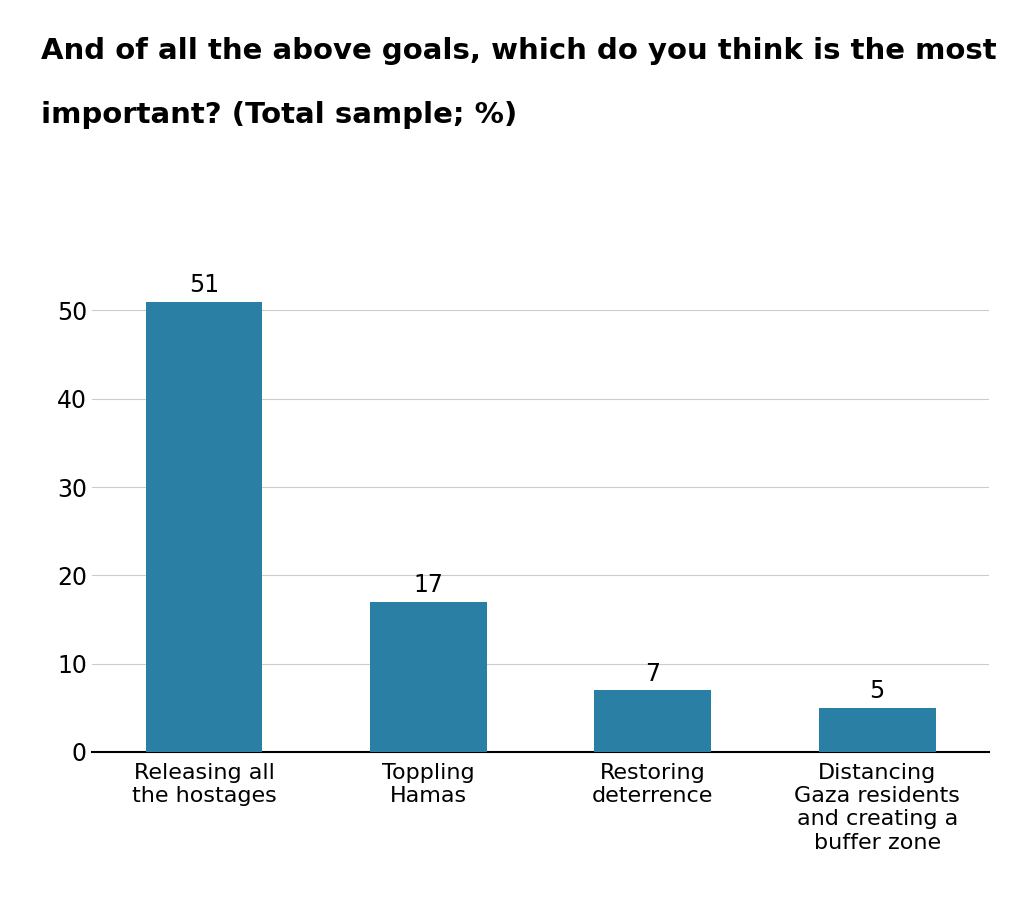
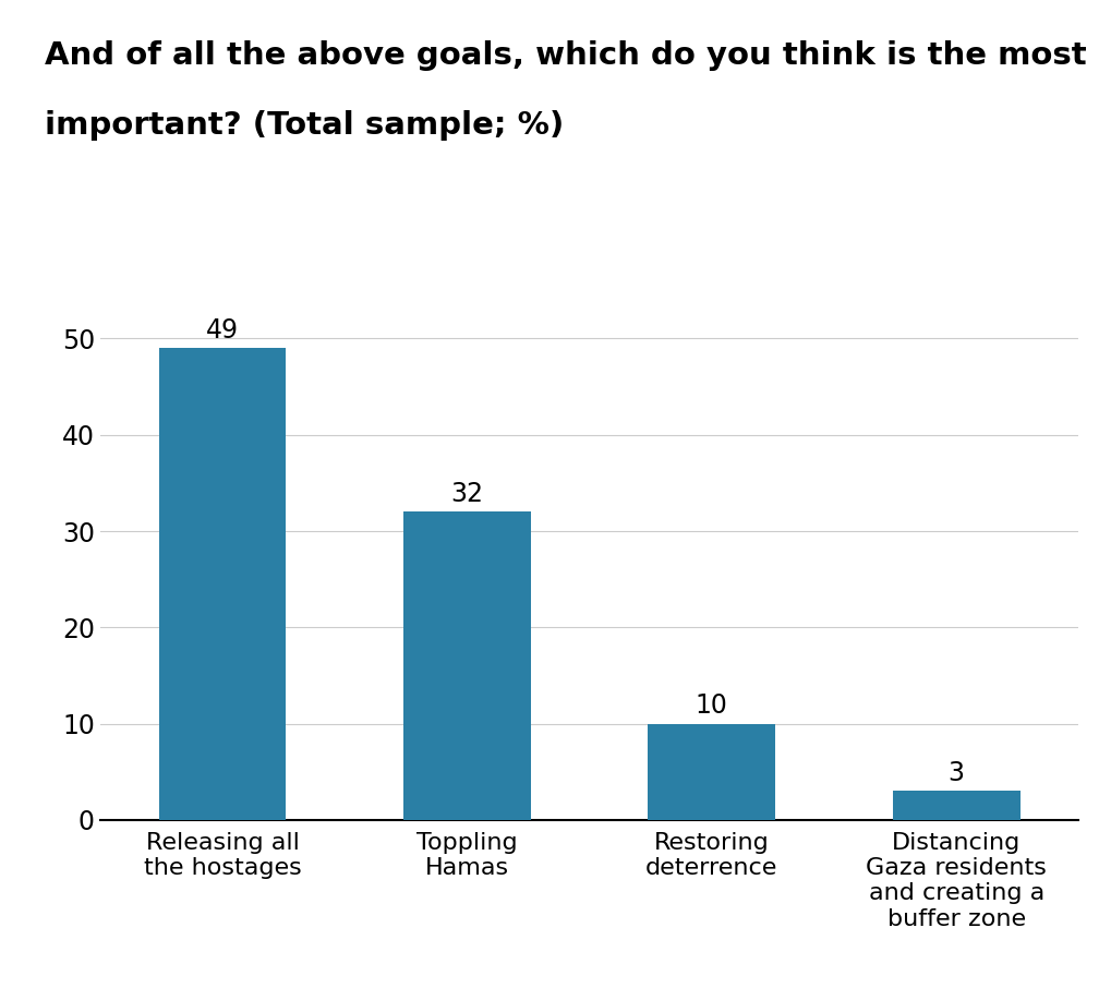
Releasing all the hostages: 51 -> 49
Toppling Hamas: 17 -> 32
Restoring deterrence: 7 -> 10
Distancing Gaza residents and creating a buffer zone: 5 -> 3
